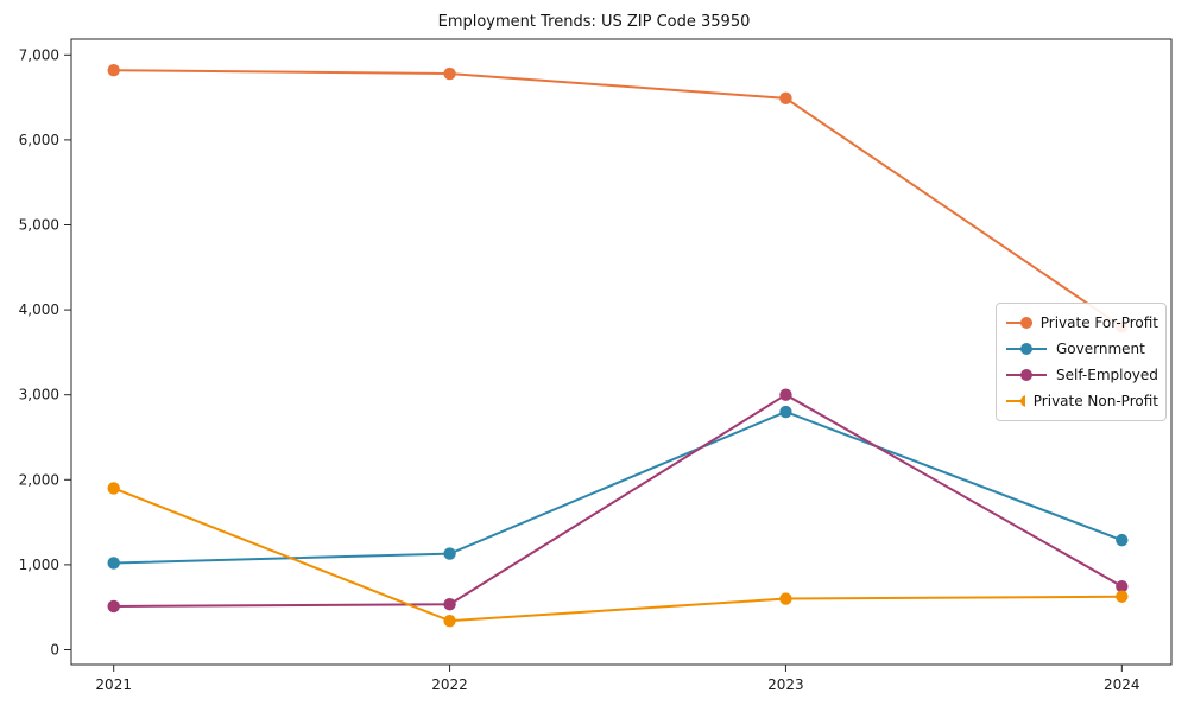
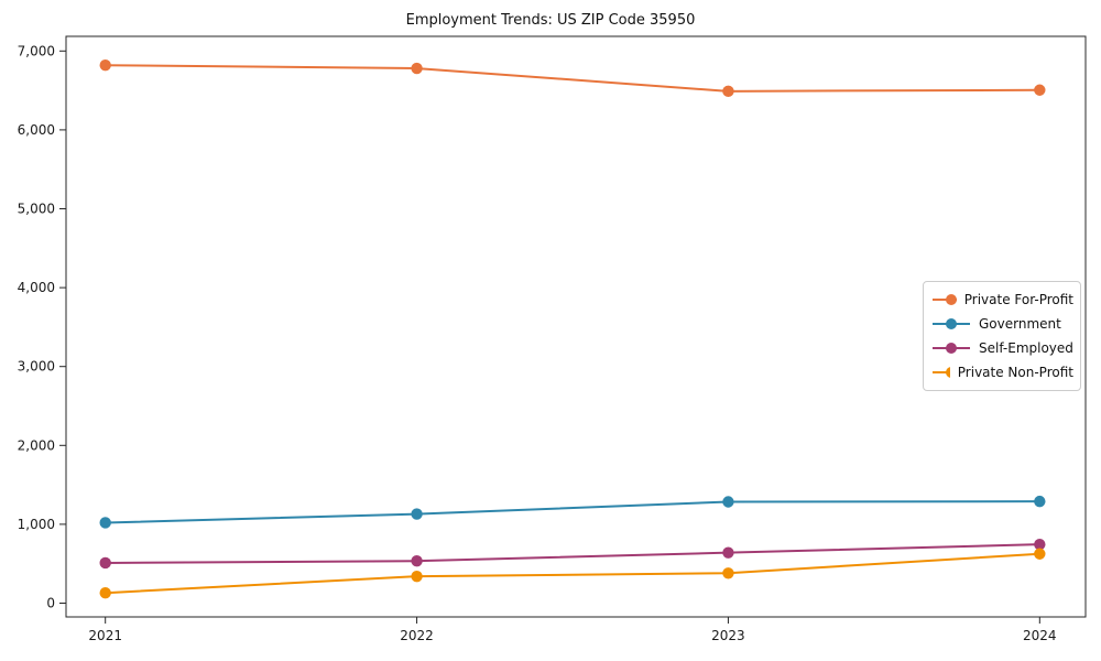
Private Non-Profit/2021: 1900 -> 100
Government/2023: 2800 -> 1300
Self-Employed/2023: 3000 -> 600
Private Non-Profit/2023: 600 -> 400
Private For-Profit/2024: 3800 -> 6500
